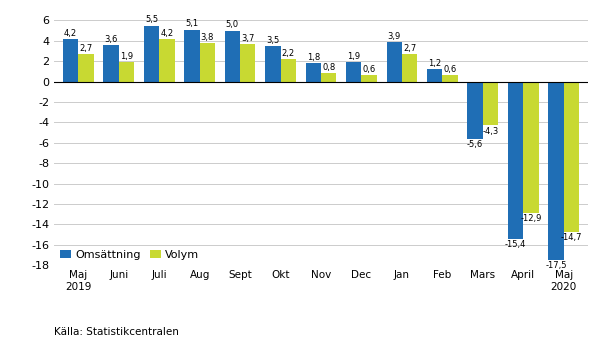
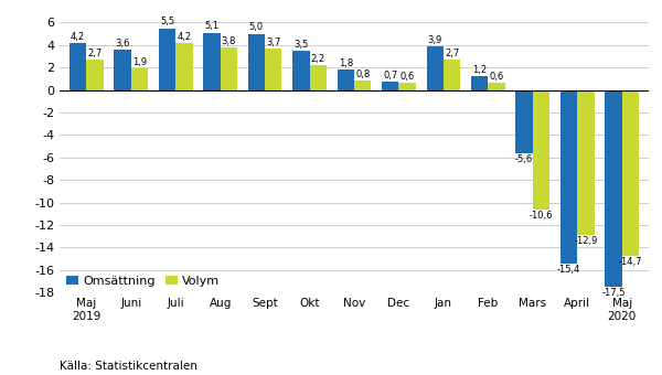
Omsättning/Dec: 1,9 -> 0,7
Volym/Mars: -4,3 -> -10,6
